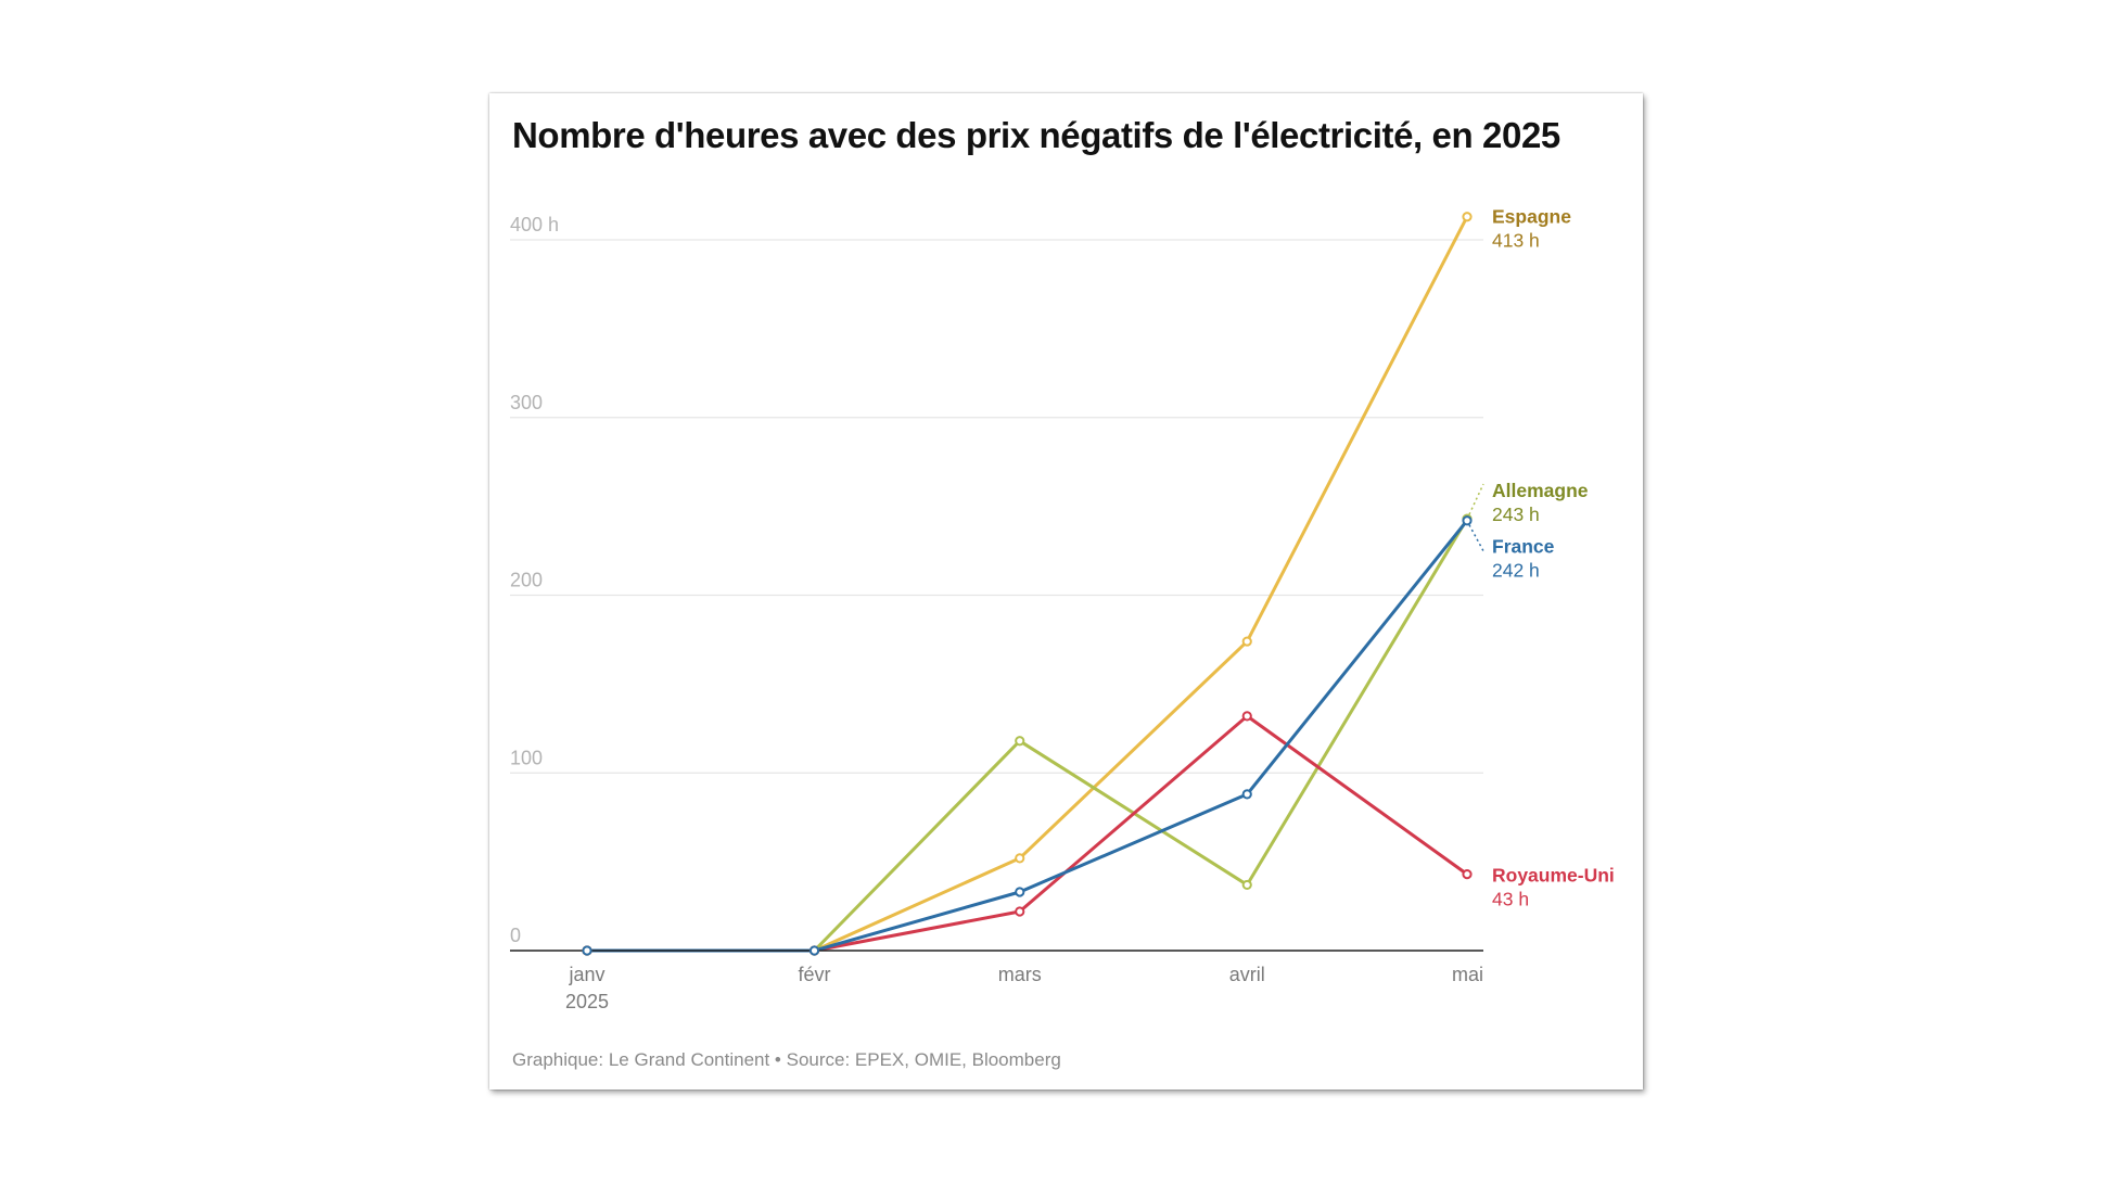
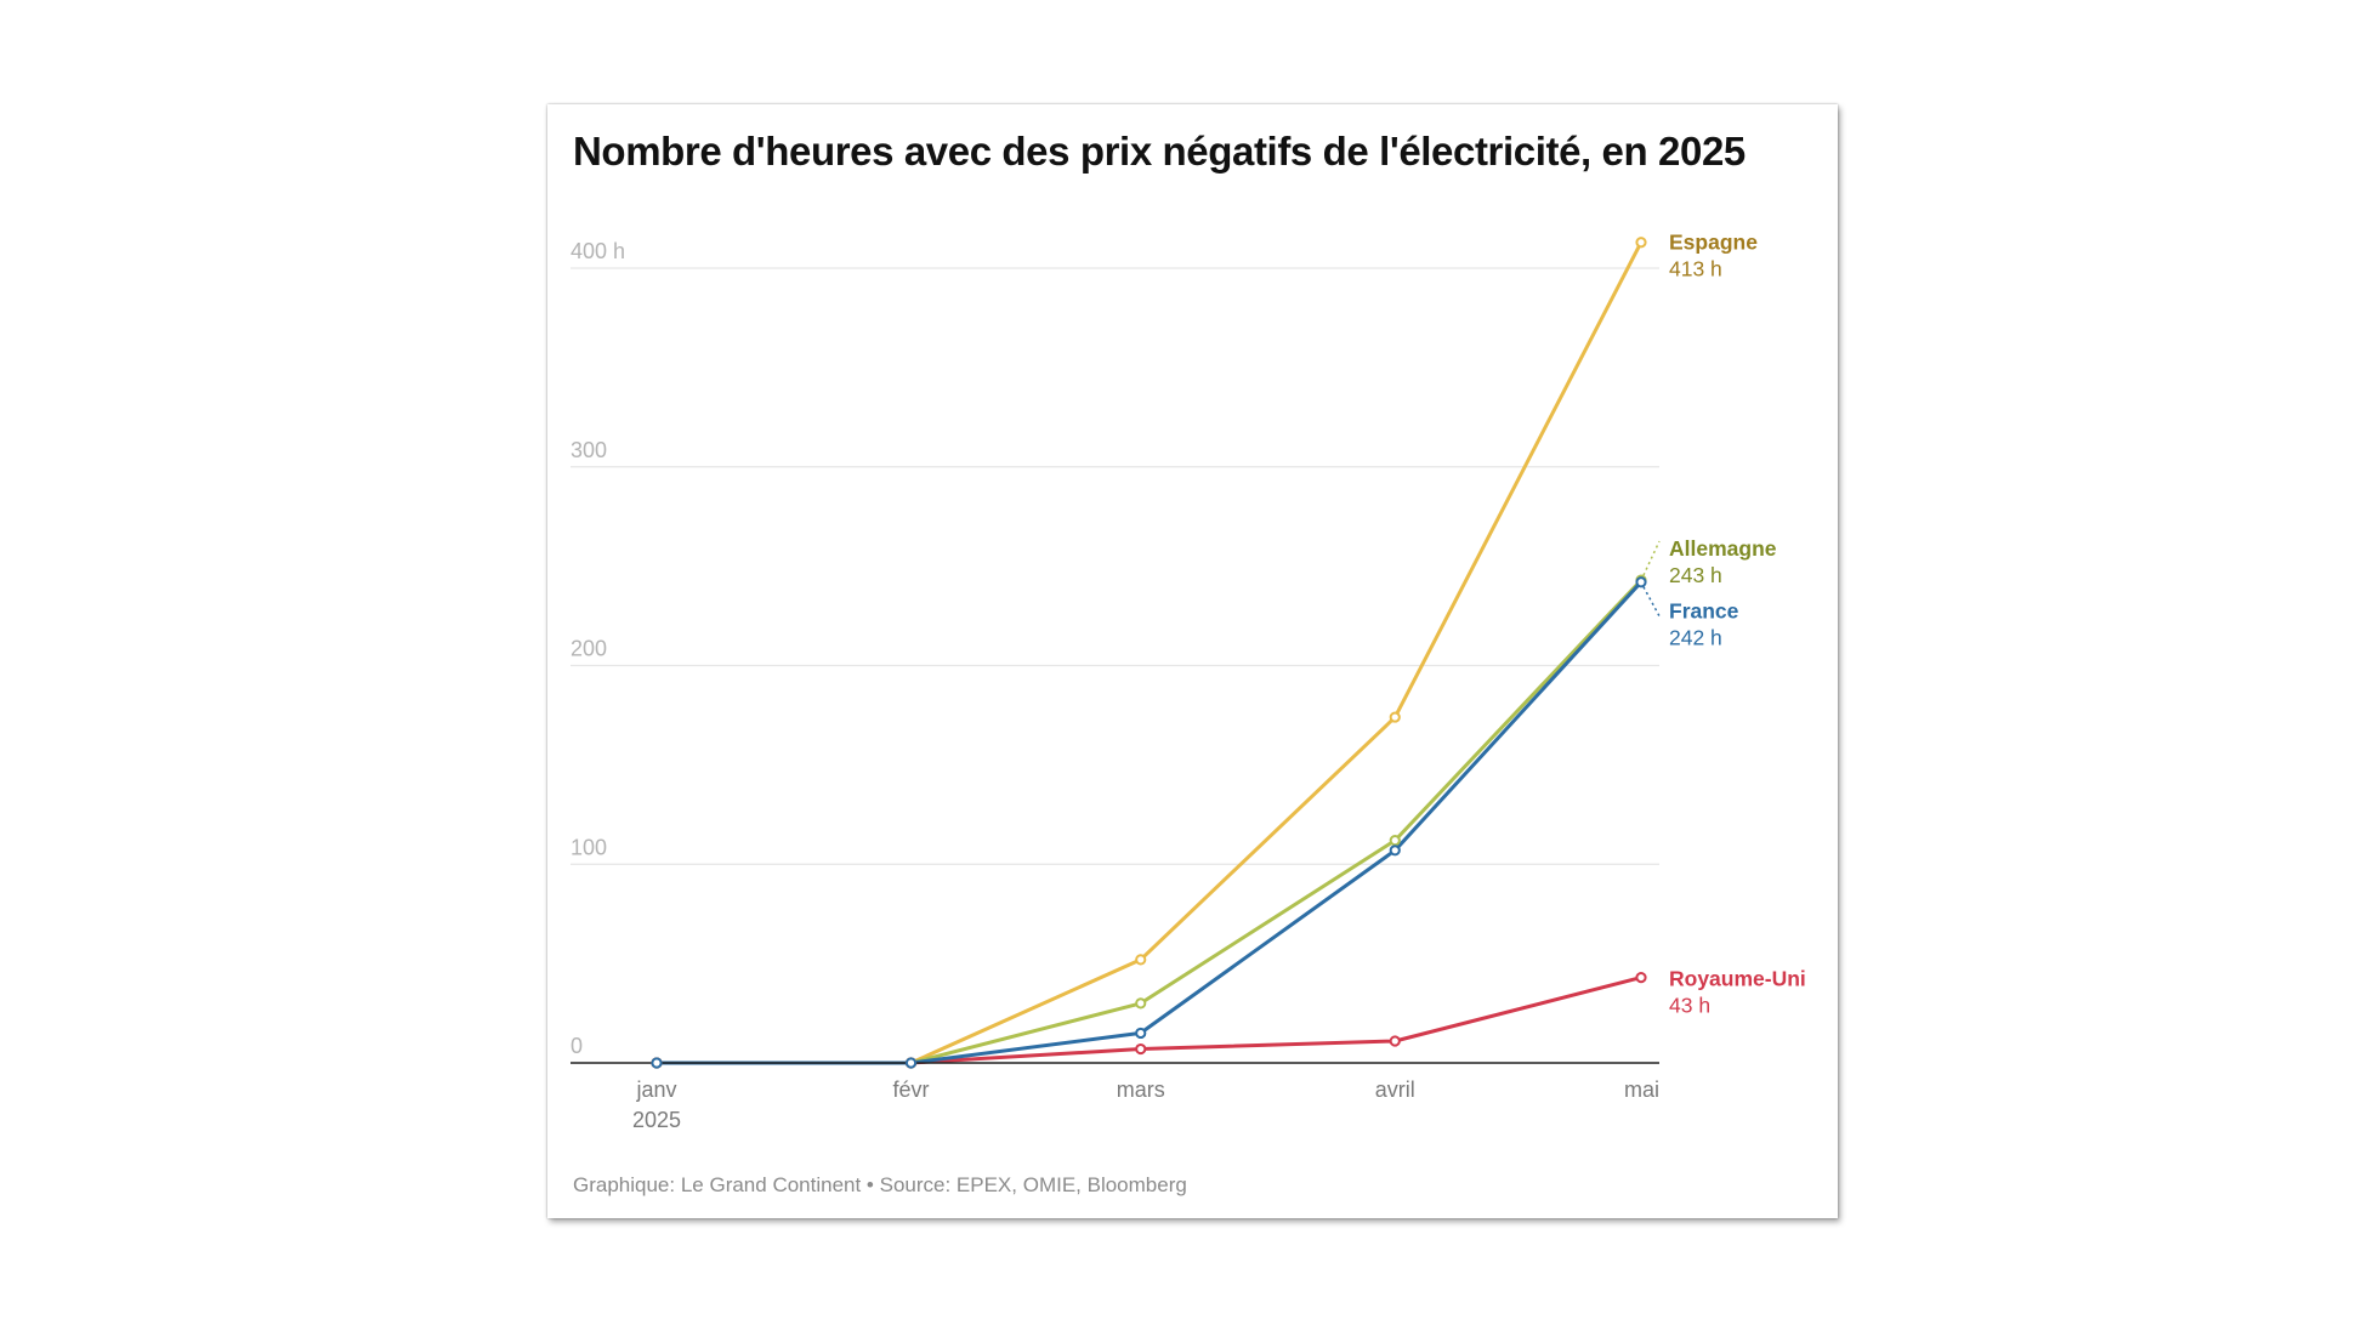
Allemagne/mars: 118 -> 30
France/mars: 33 -> 15
Royaume-Uni/mars: 22 -> 7
Allemagne/avril: 37 -> 112
France/avril: 88 -> 107
Royaume-Uni/avril: 132 -> 11
